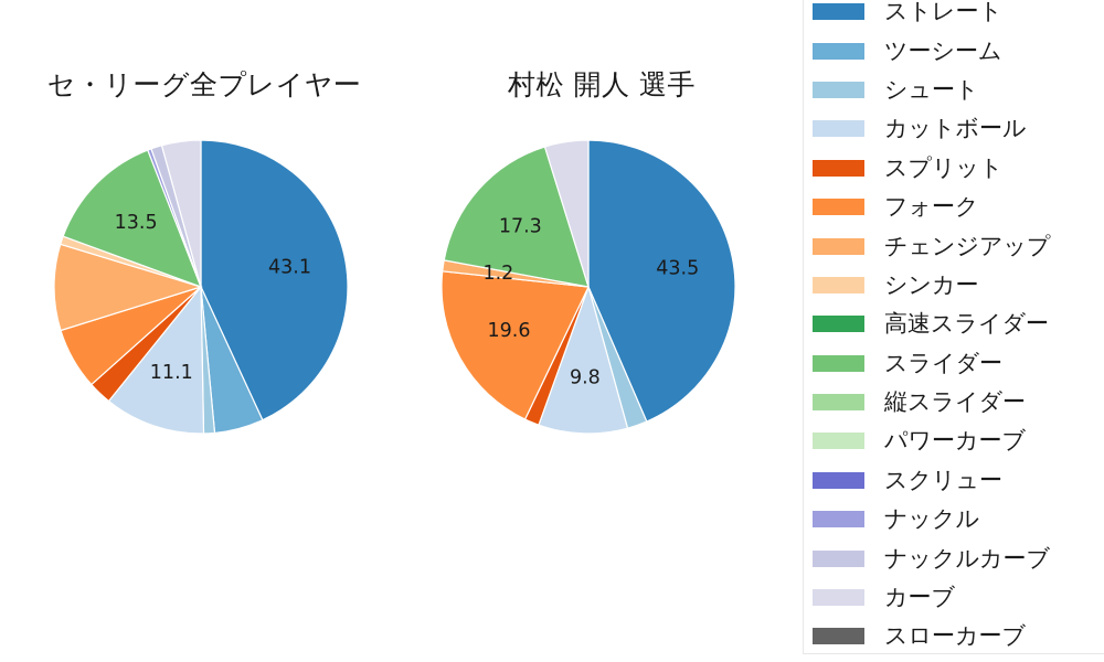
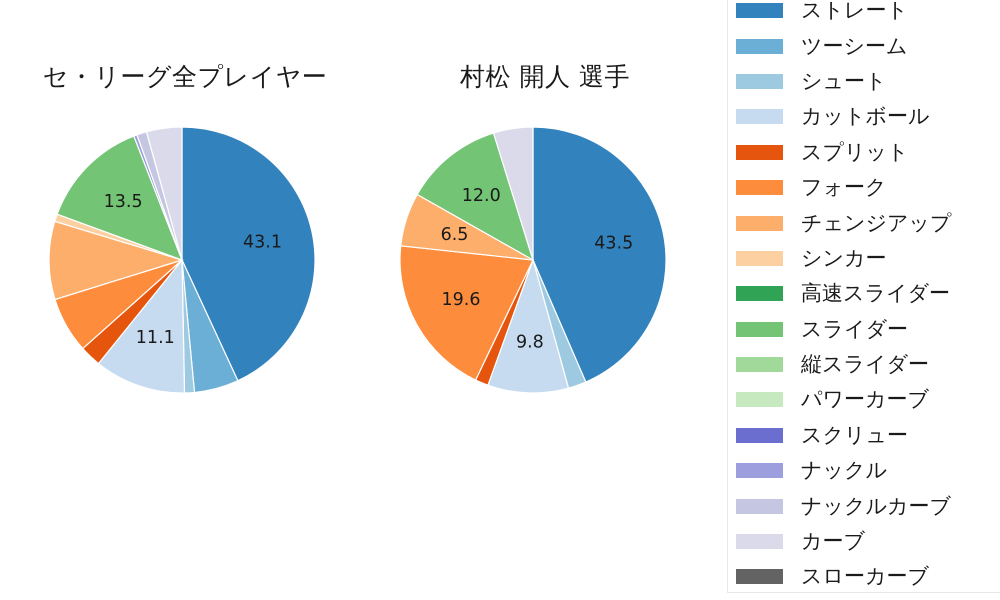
村松 開人 選手/チェンジアップ: 1.2 -> 6.5
村松 開人 選手/スライダー: 17.3 -> 12.0
